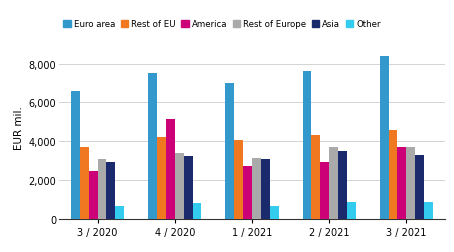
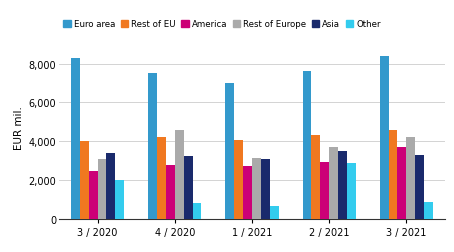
Euro area/3 / 2020: 6,600 -> 8,300
Rest of EU/3 / 2020: 3,700 -> 4,000
Asia/3 / 2020: 3,000 -> 3,400
Other/3 / 2020: 700 -> 2,000
America/4 / 2020: 5,200 -> 2,800
Rest of Europe/4 / 2020: 3,400 -> 4,600
Other/2 / 2021: 900 -> 2,900
Rest of Europe/3 / 2021: 3,700 -> 4,200
